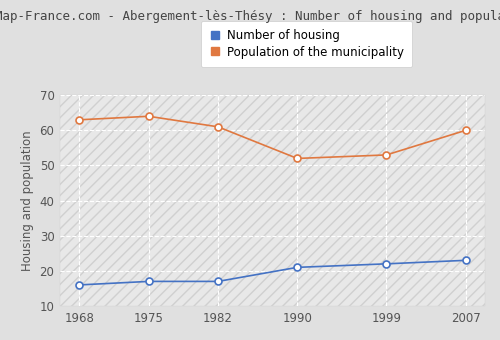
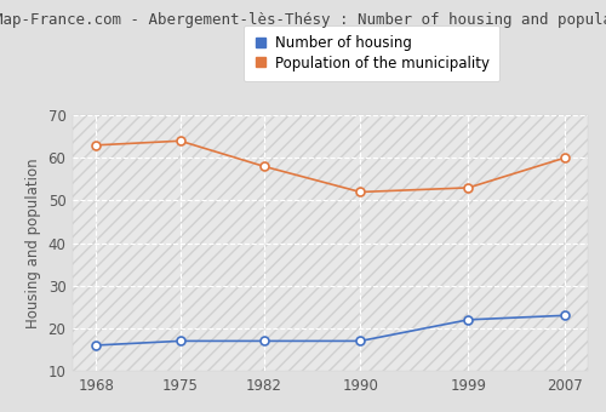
Population of the municipality/1982: 61 -> 58
Number of housing/1990: 21 -> 17
